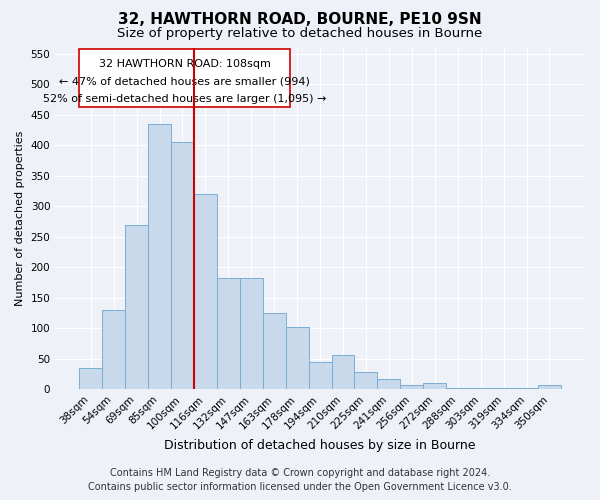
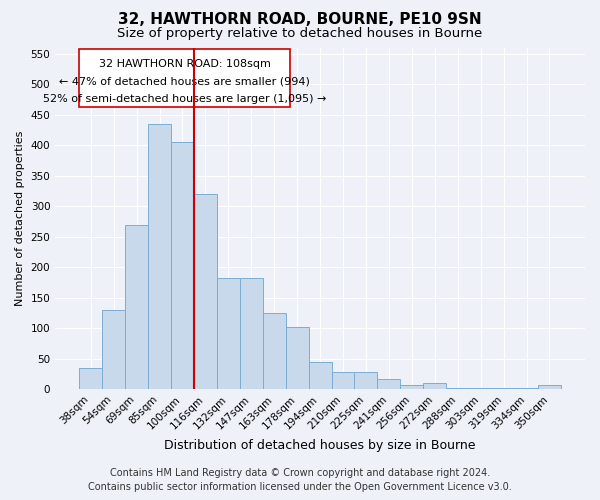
210sqm: 56 -> 28
